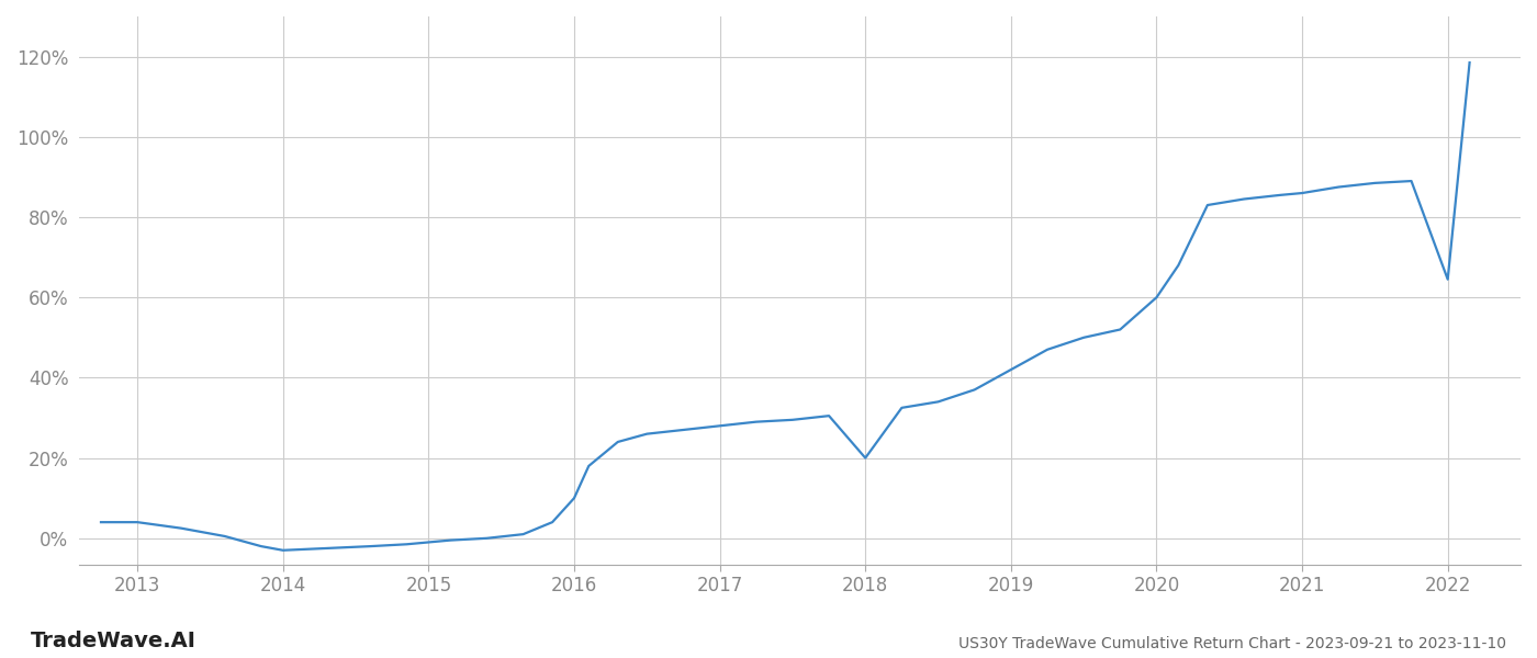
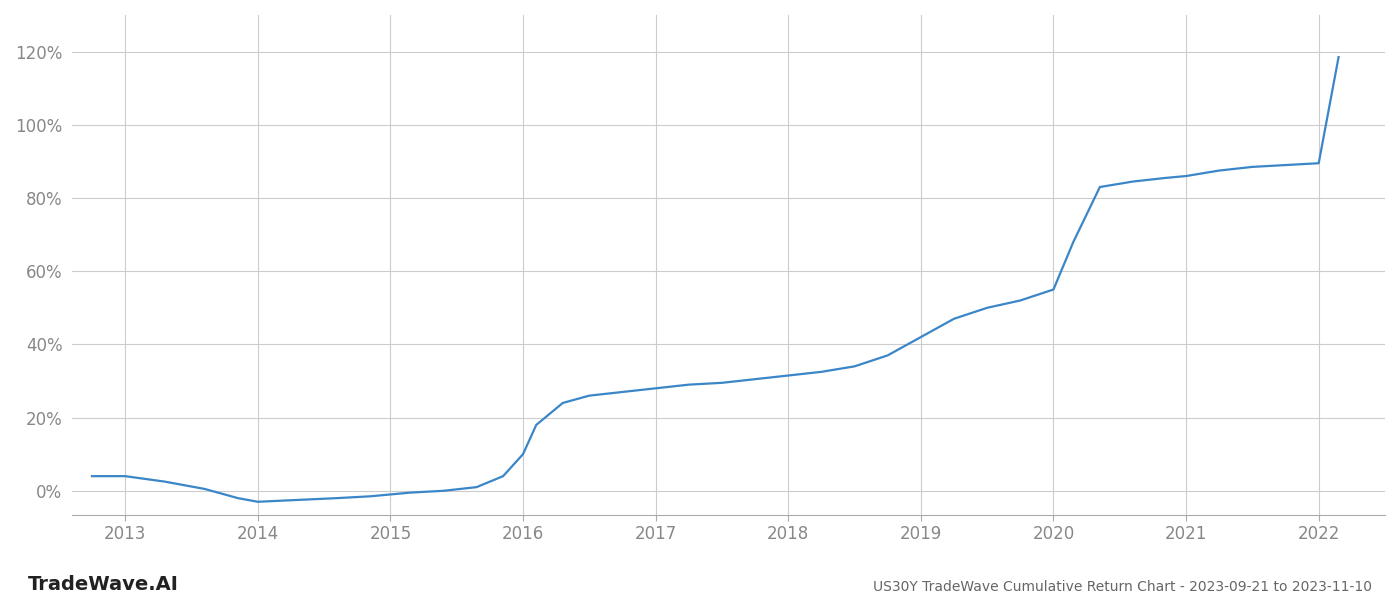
2018: 20.0% -> 31.5%
2020: 60.0% -> 55.0%
2022: 64.5% -> 89.5%
